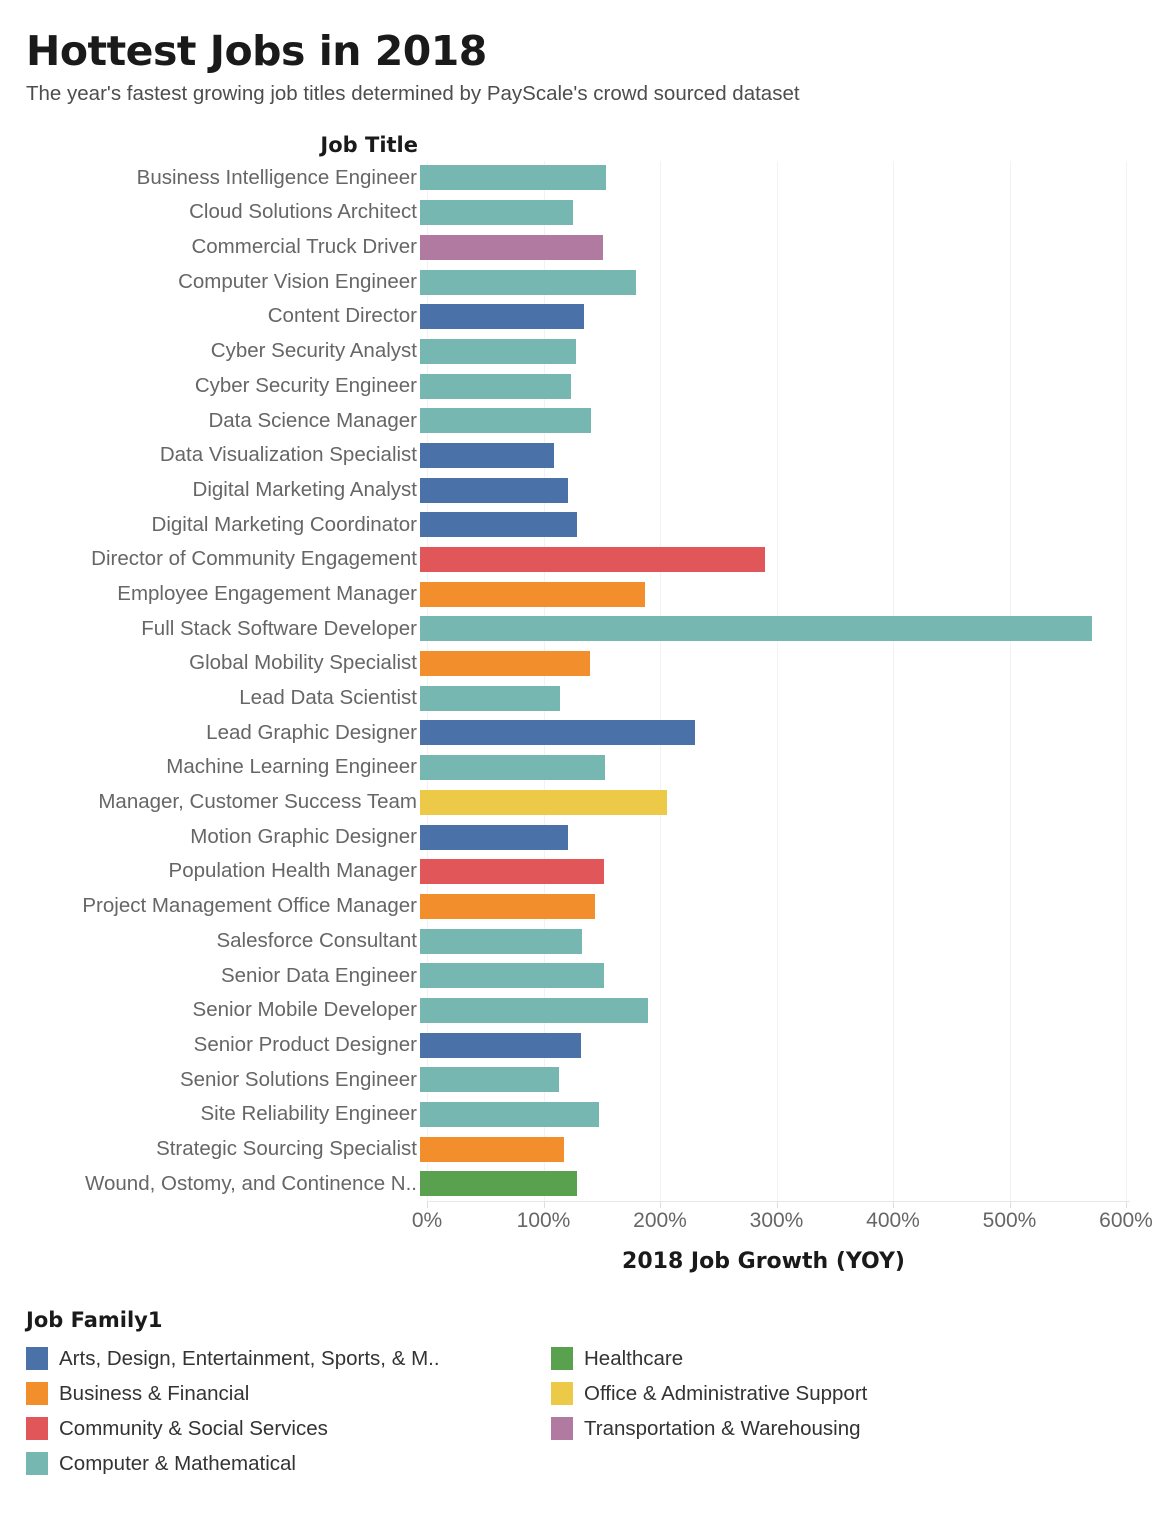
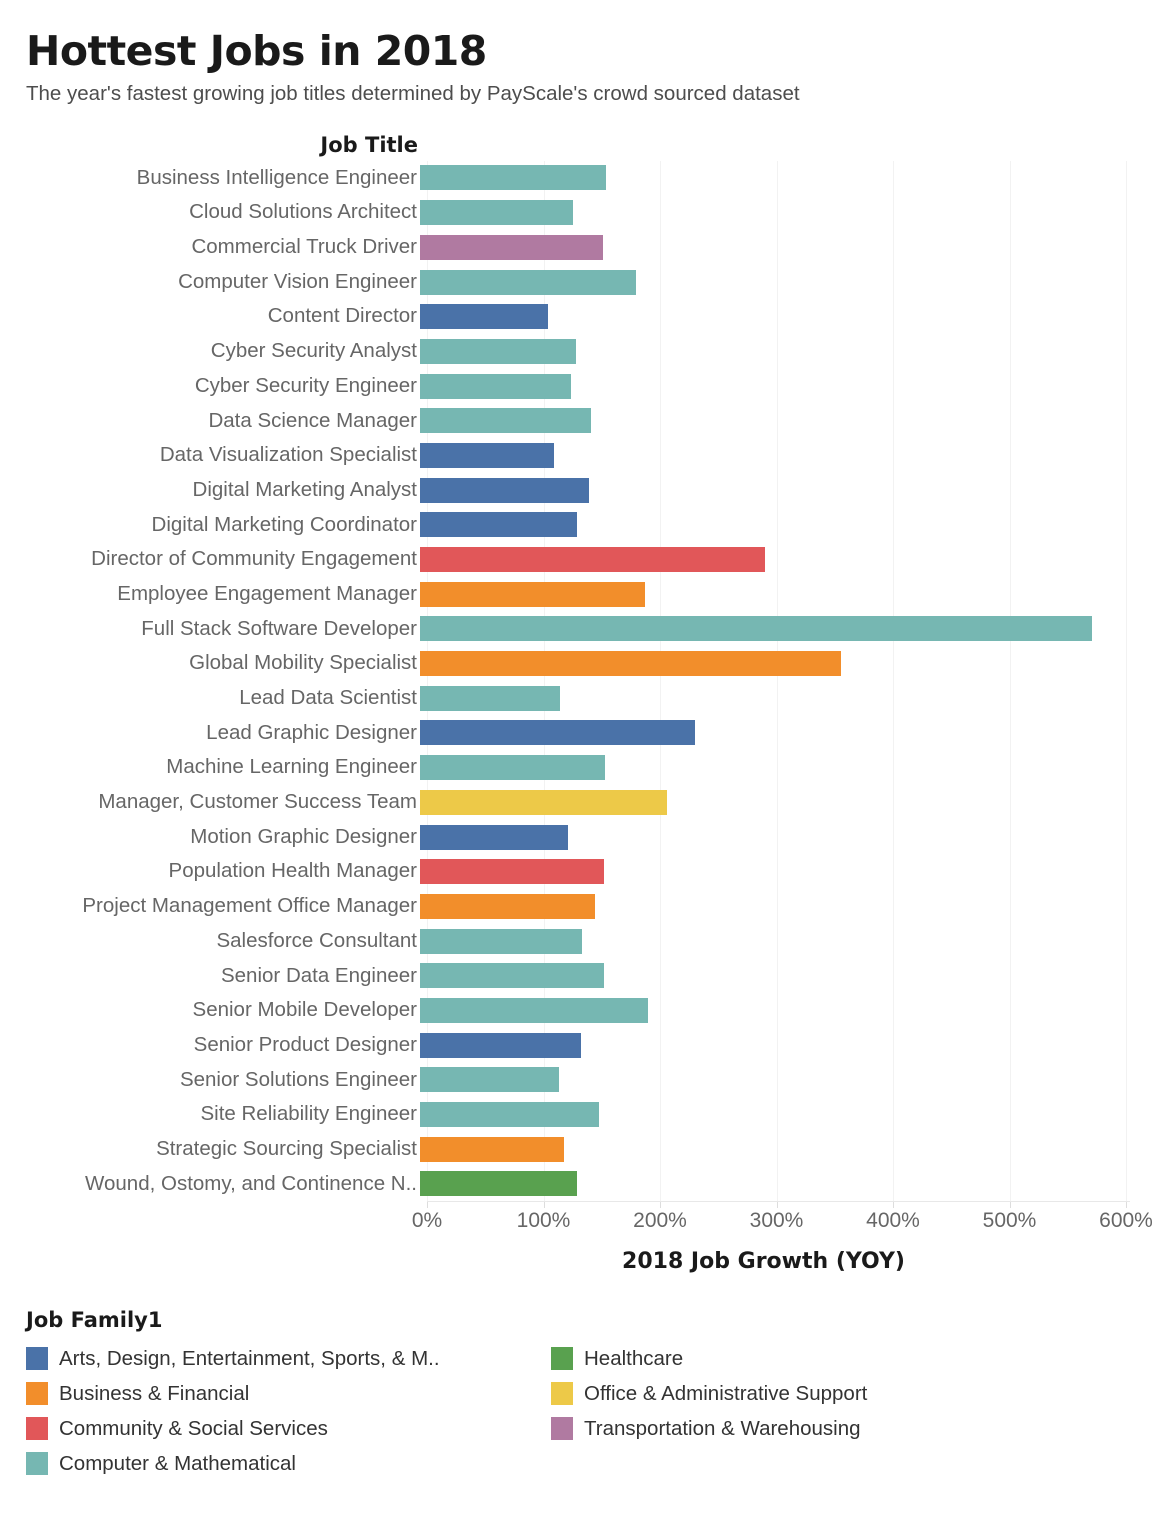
Content Director: 141% -> 110%
Digital Marketing Analyst: 127% -> 145%
Global Mobility Specialist: 146% -> 361%
